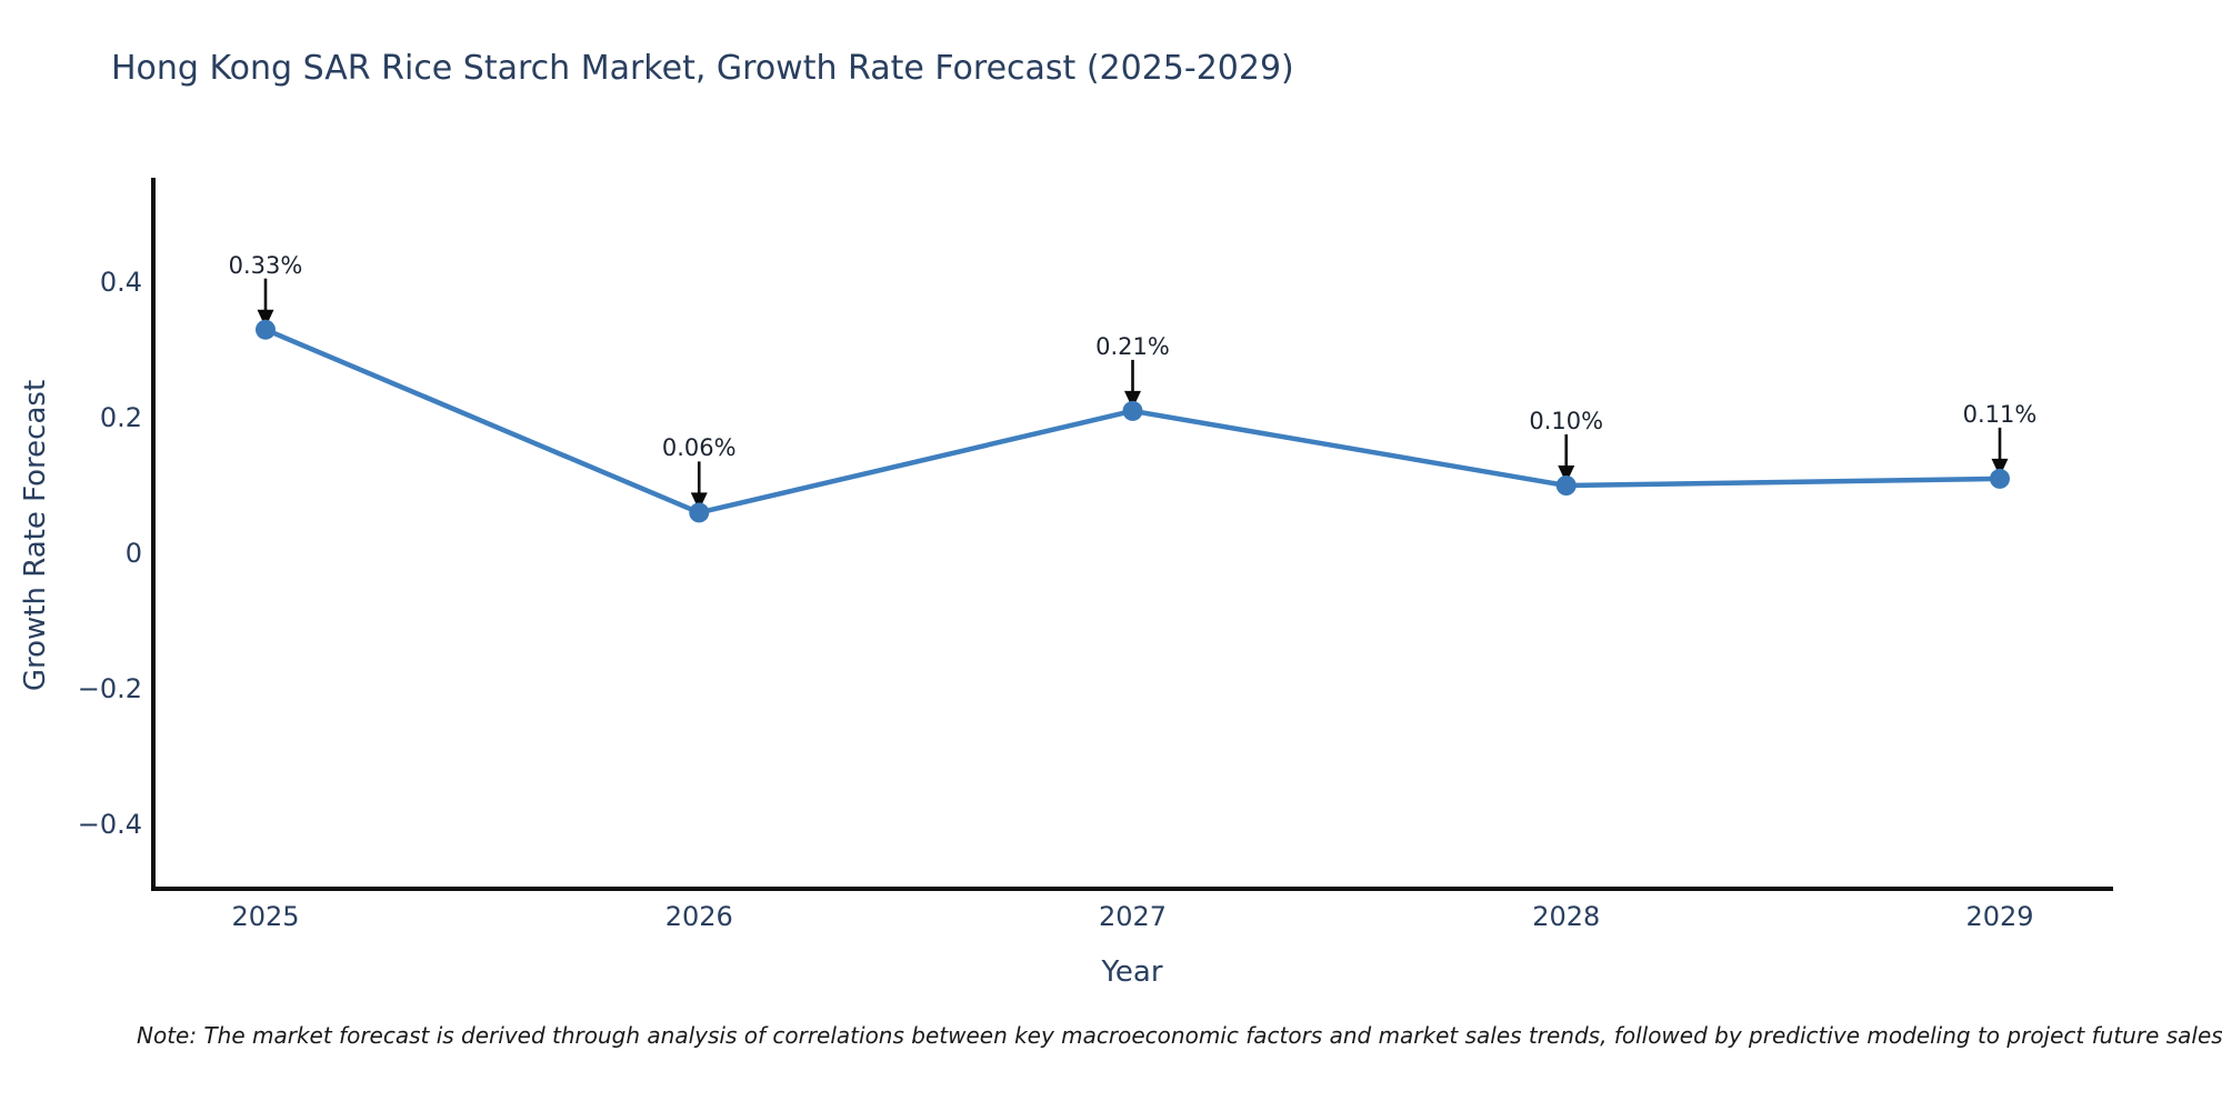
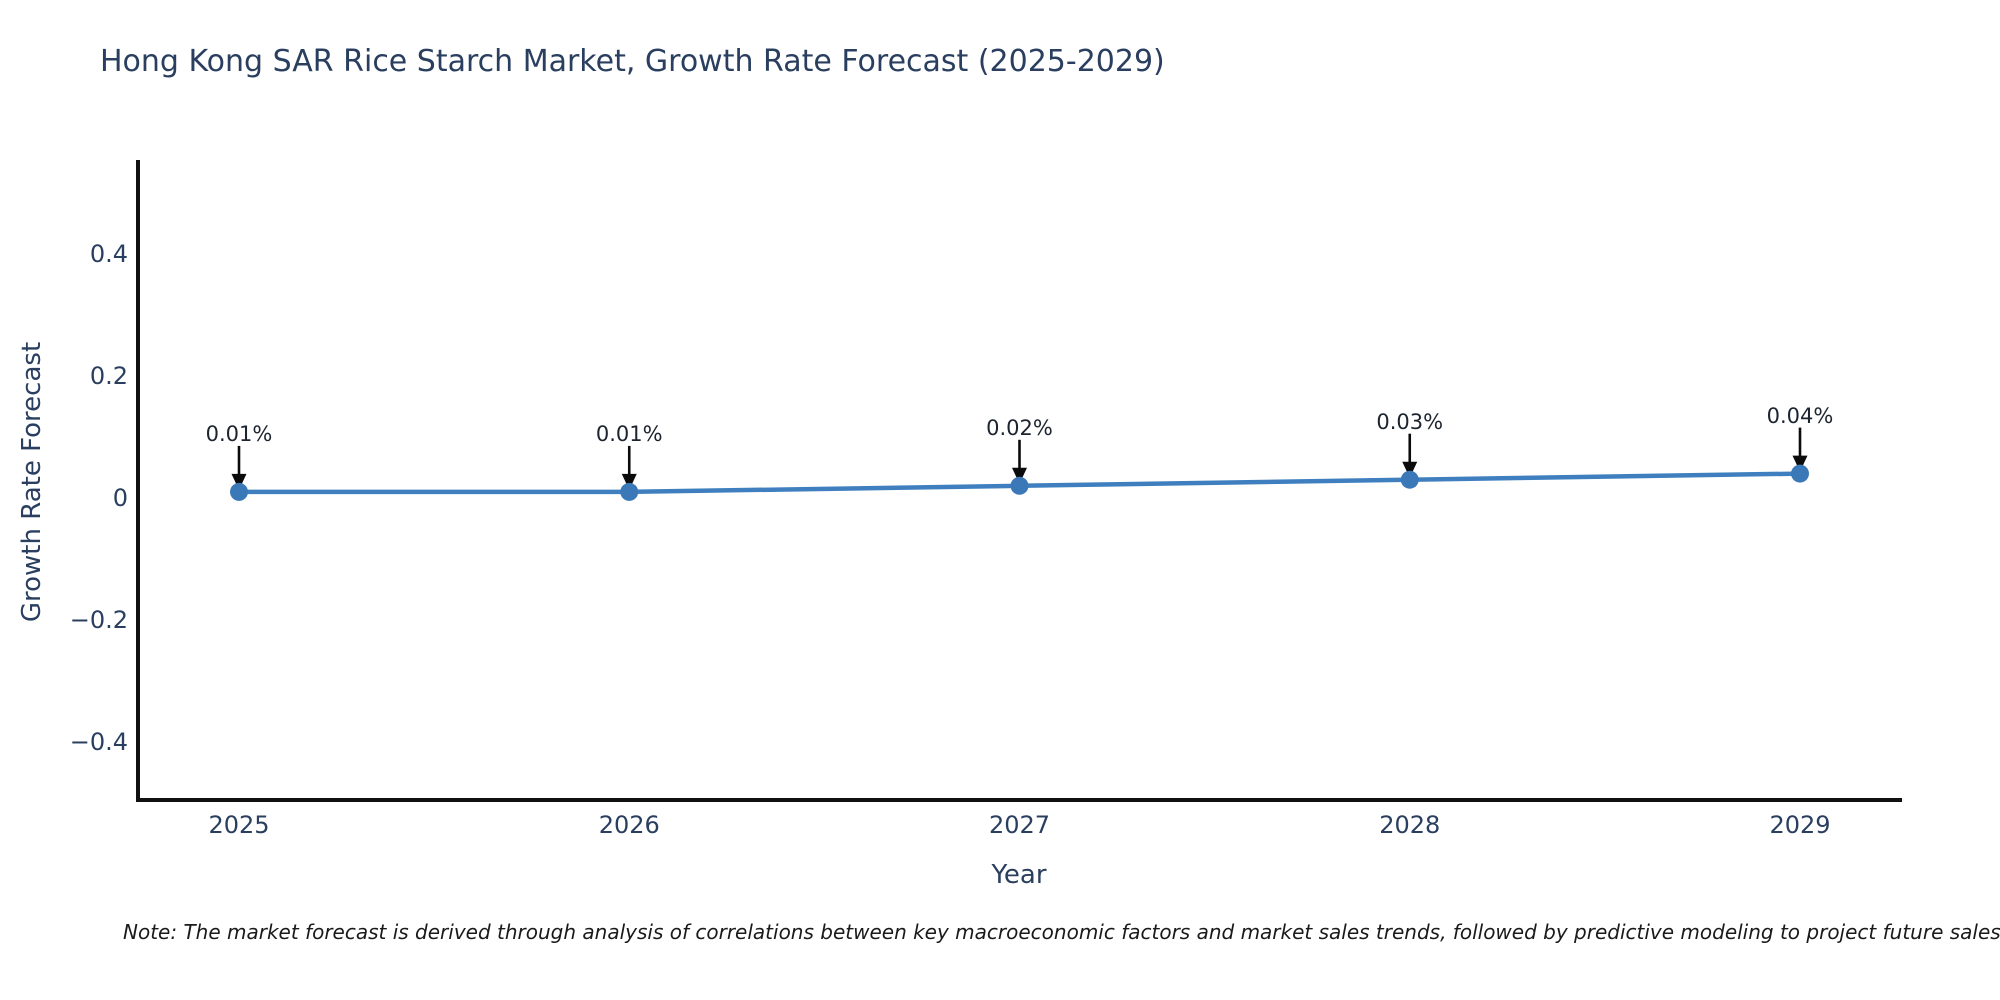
2025: 0.33% -> 0.01%
2026: 0.06% -> 0.01%
2027: 0.21% -> 0.02%
2028: 0.10% -> 0.03%
2029: 0.11% -> 0.04%
